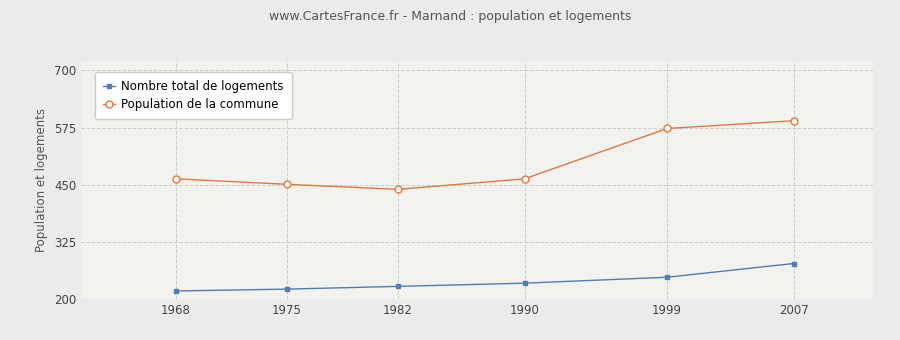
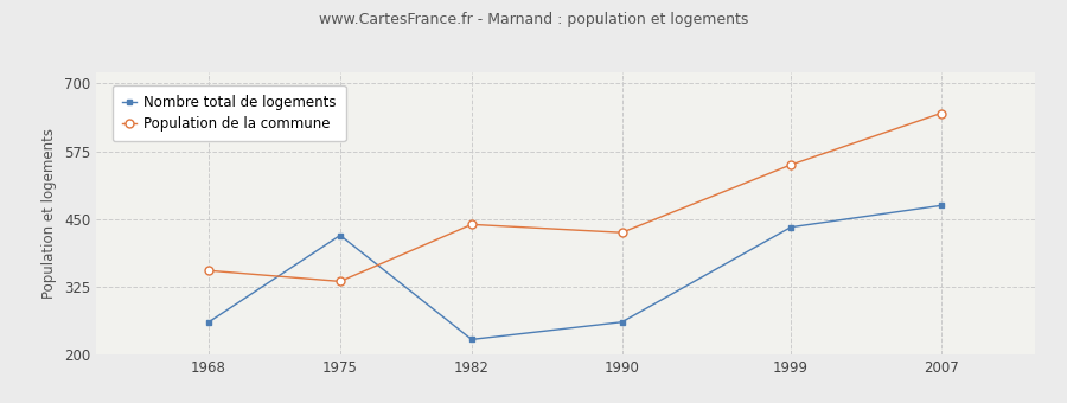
Nombre total de logements/1968: 218 -> 260
Population de la commune/1968: 463 -> 355
Nombre total de logements/1975: 222 -> 420
Population de la commune/1975: 451 -> 335
Nombre total de logements/1990: 235 -> 260
Population de la commune/1990: 463 -> 425
Nombre total de logements/1999: 248 -> 435
Population de la commune/1999: 573 -> 550
Nombre total de logements/2007: 278 -> 475
Population de la commune/2007: 590 -> 645
